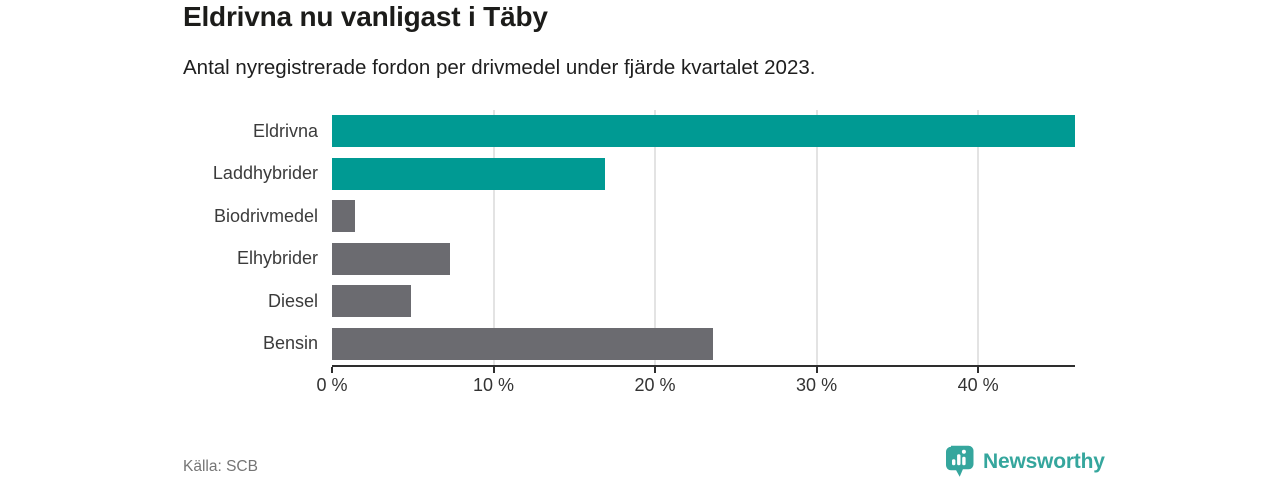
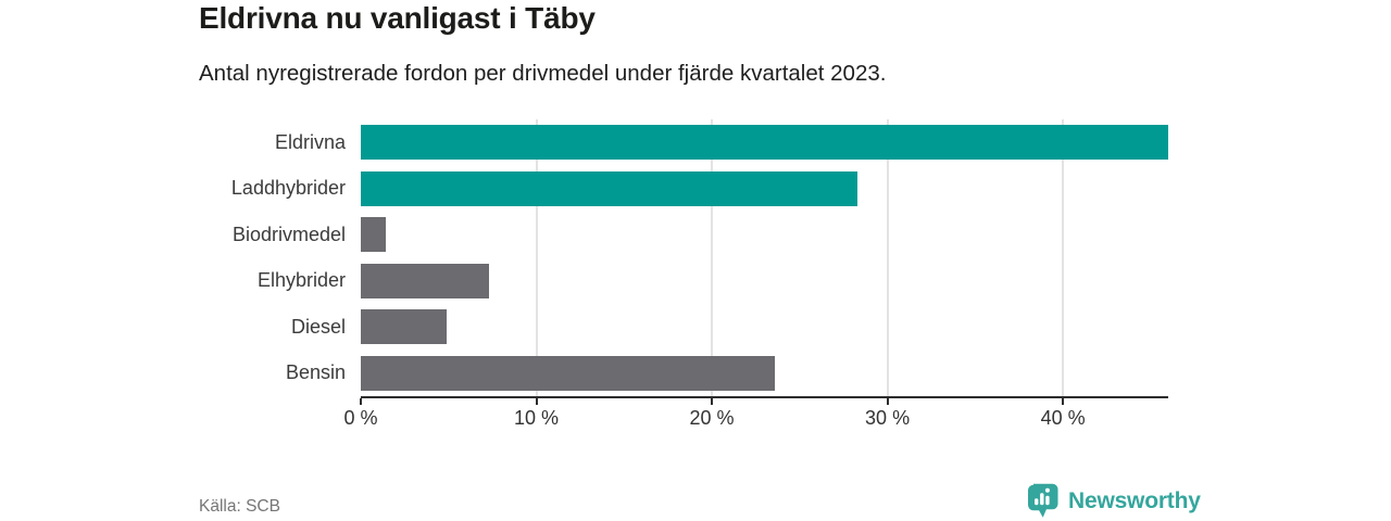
Laddhybrider: 16.9% -> 28.3%
